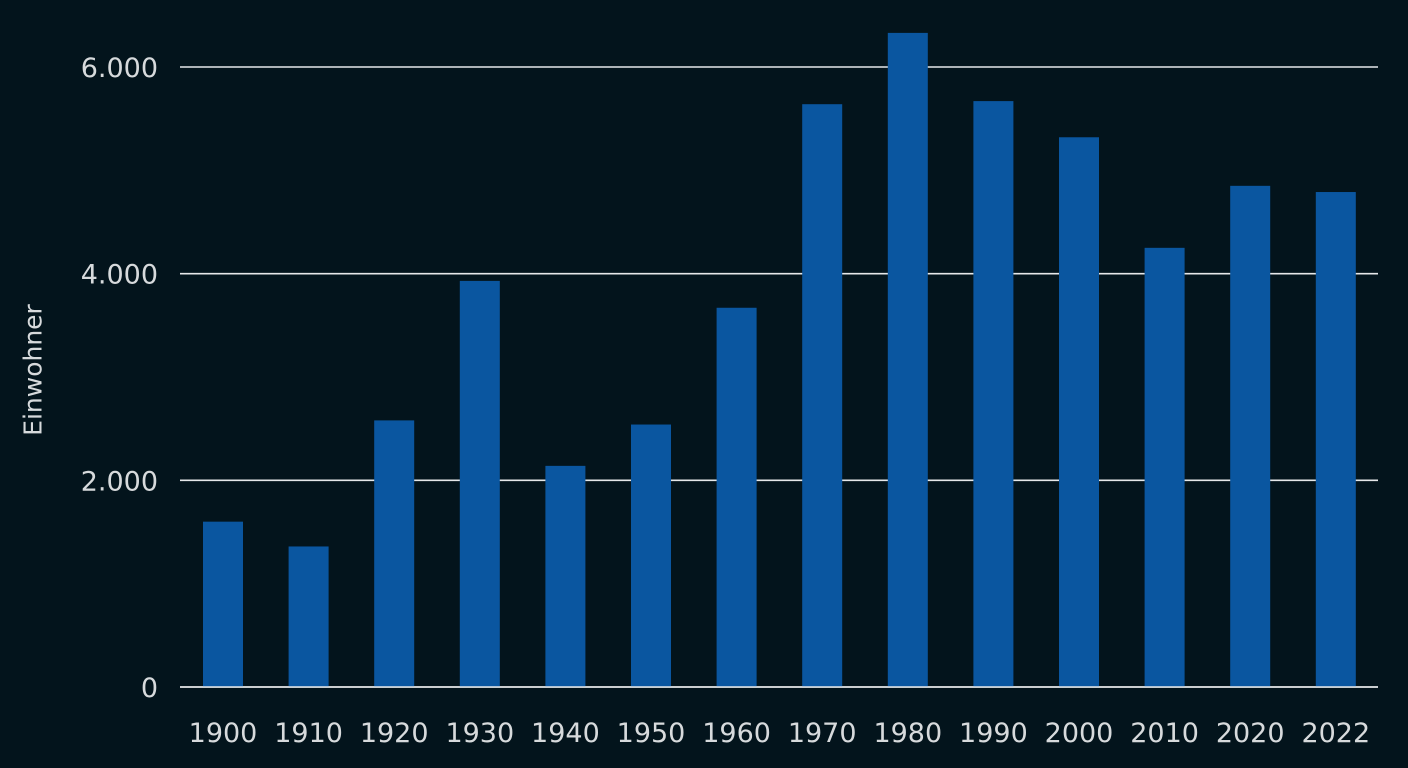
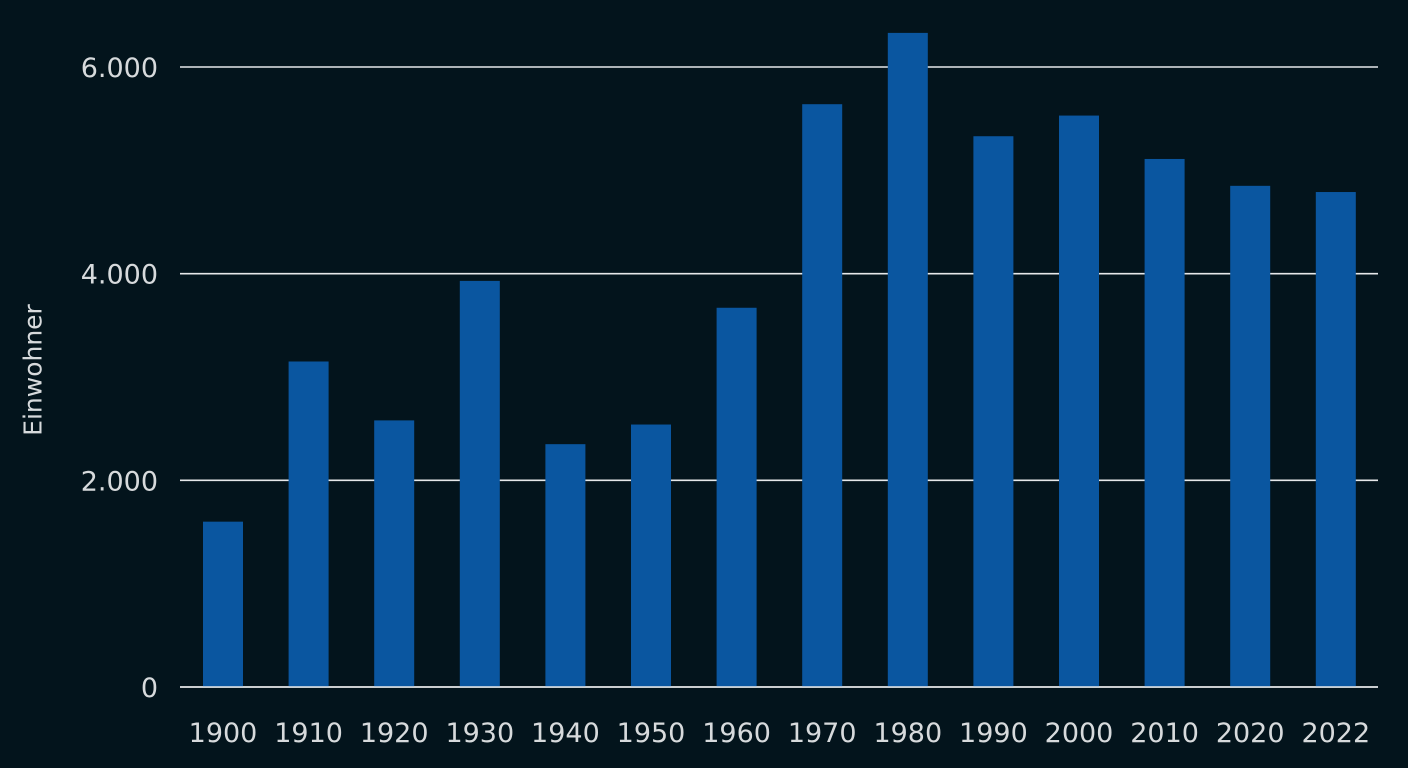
1910: 1360 -> 3150
1940: 2140 -> 2350
1990: 5670 -> 5330
2000: 5320 -> 5530
2010: 4250 -> 5110
